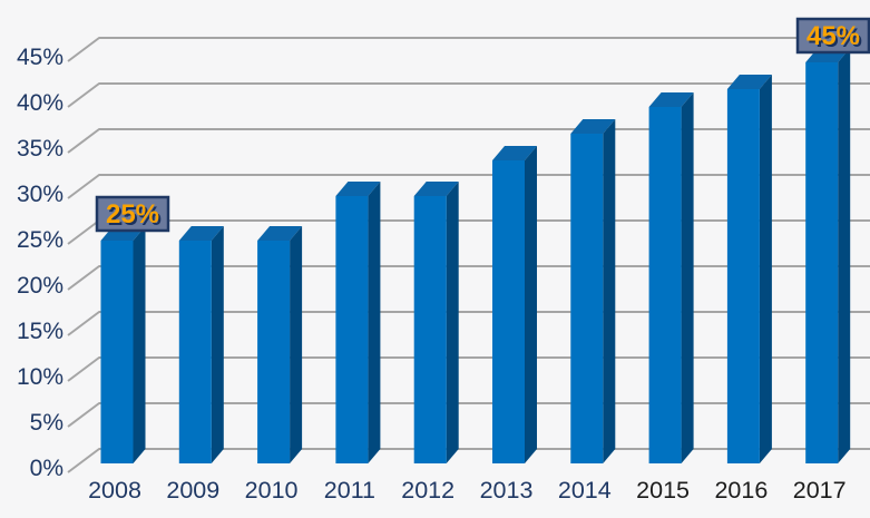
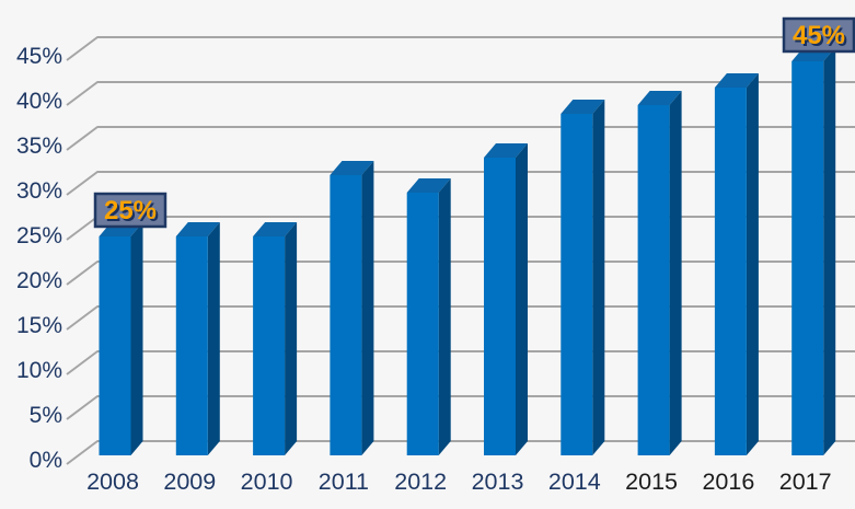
2011: 30% -> 32%
2014: 37% -> 39%
